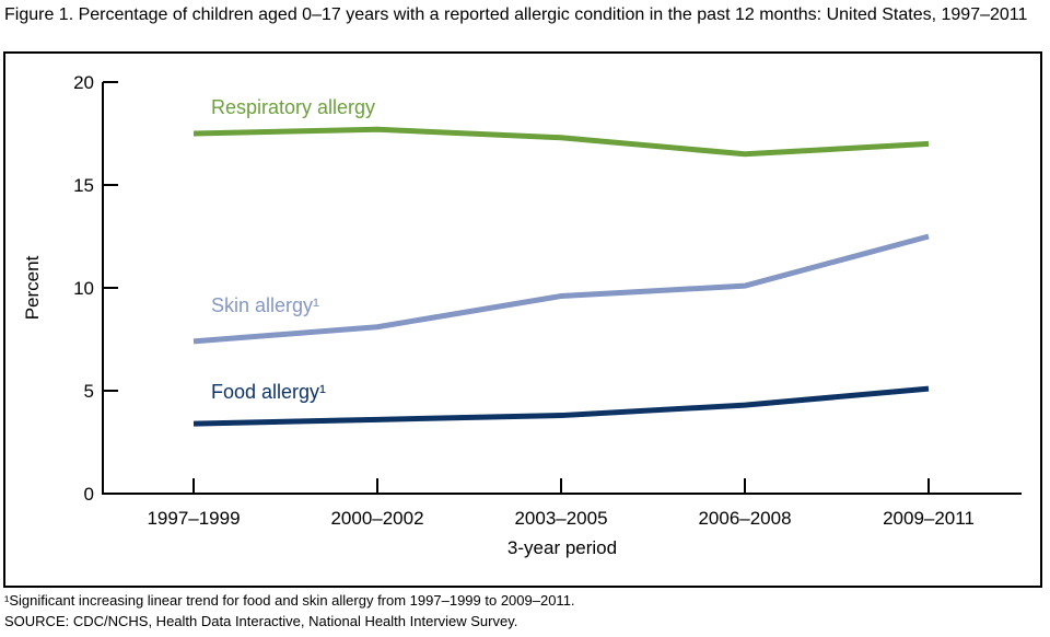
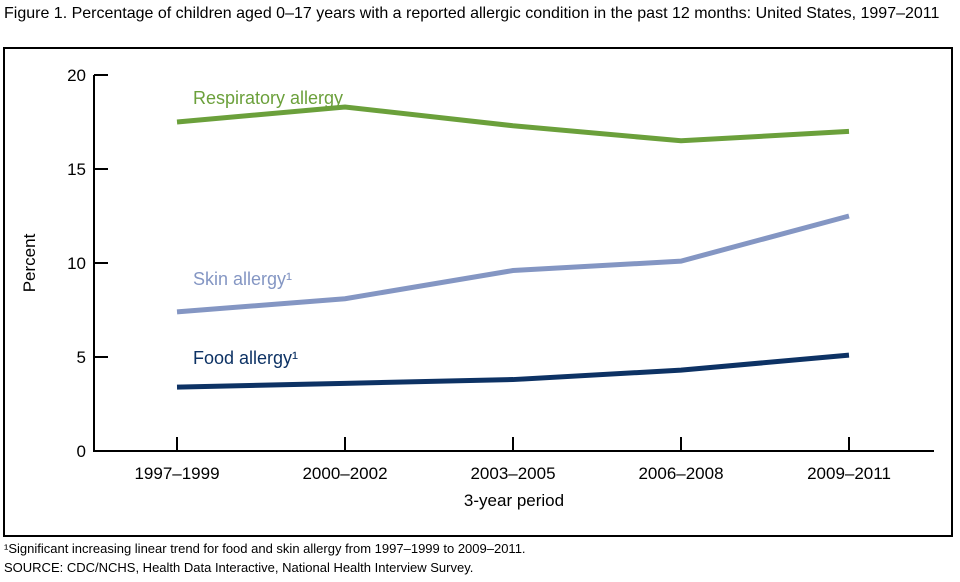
Respiratory allergy/2000–2002: 17.7 -> 18.3
